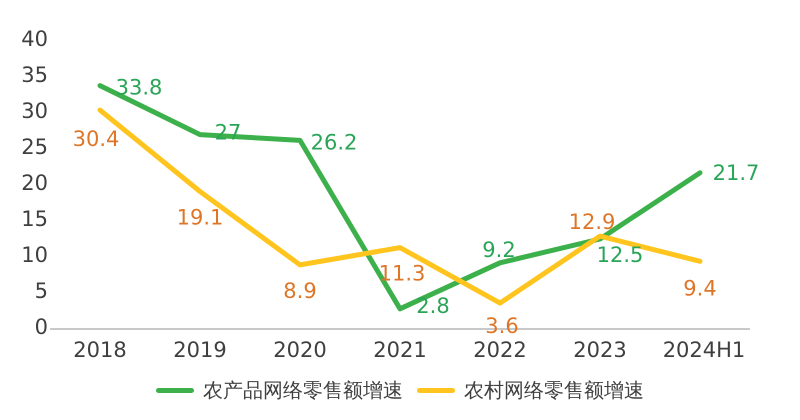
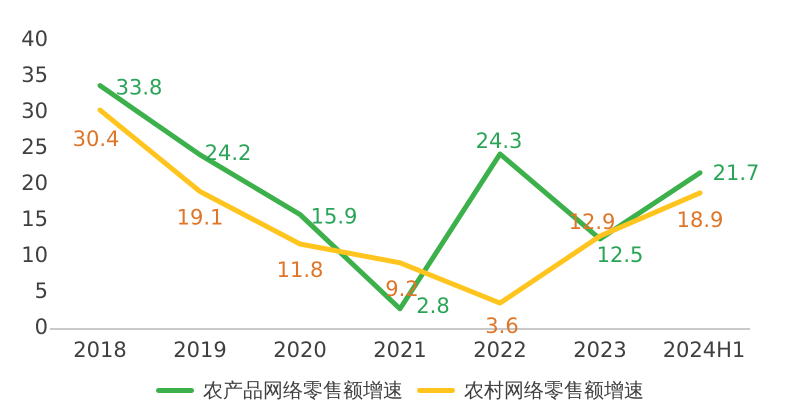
农产品网络零售额增速/2019: 27 -> 24.2
农产品网络零售额增速/2020: 26.2 -> 15.9
农村网络零售额增速/2020: 8.9 -> 11.8
农村网络零售额增速/2021: 11.3 -> 9.2
农产品网络零售额增速/2022: 9.2 -> 24.3
农村网络零售额增速/2024H1: 9.4 -> 18.9
